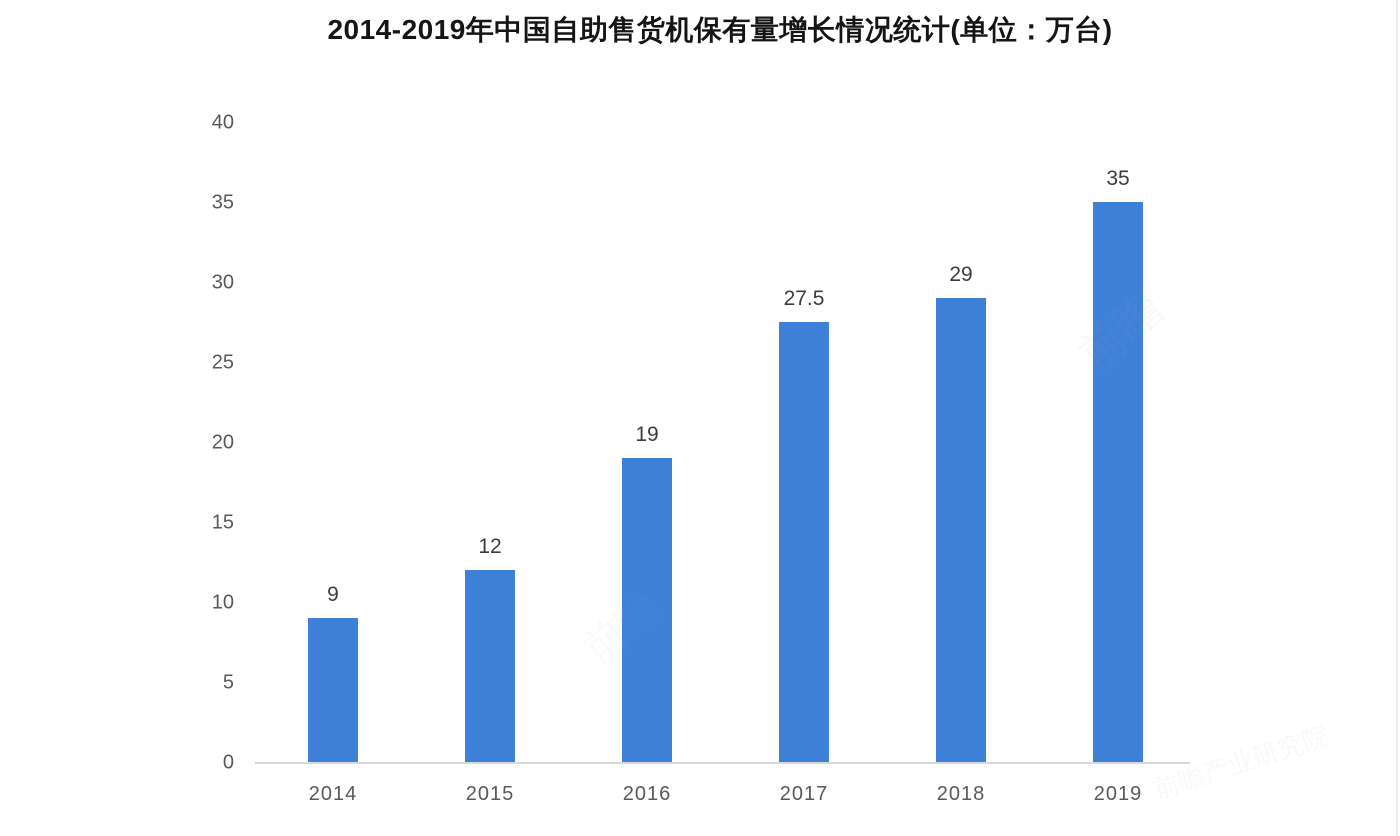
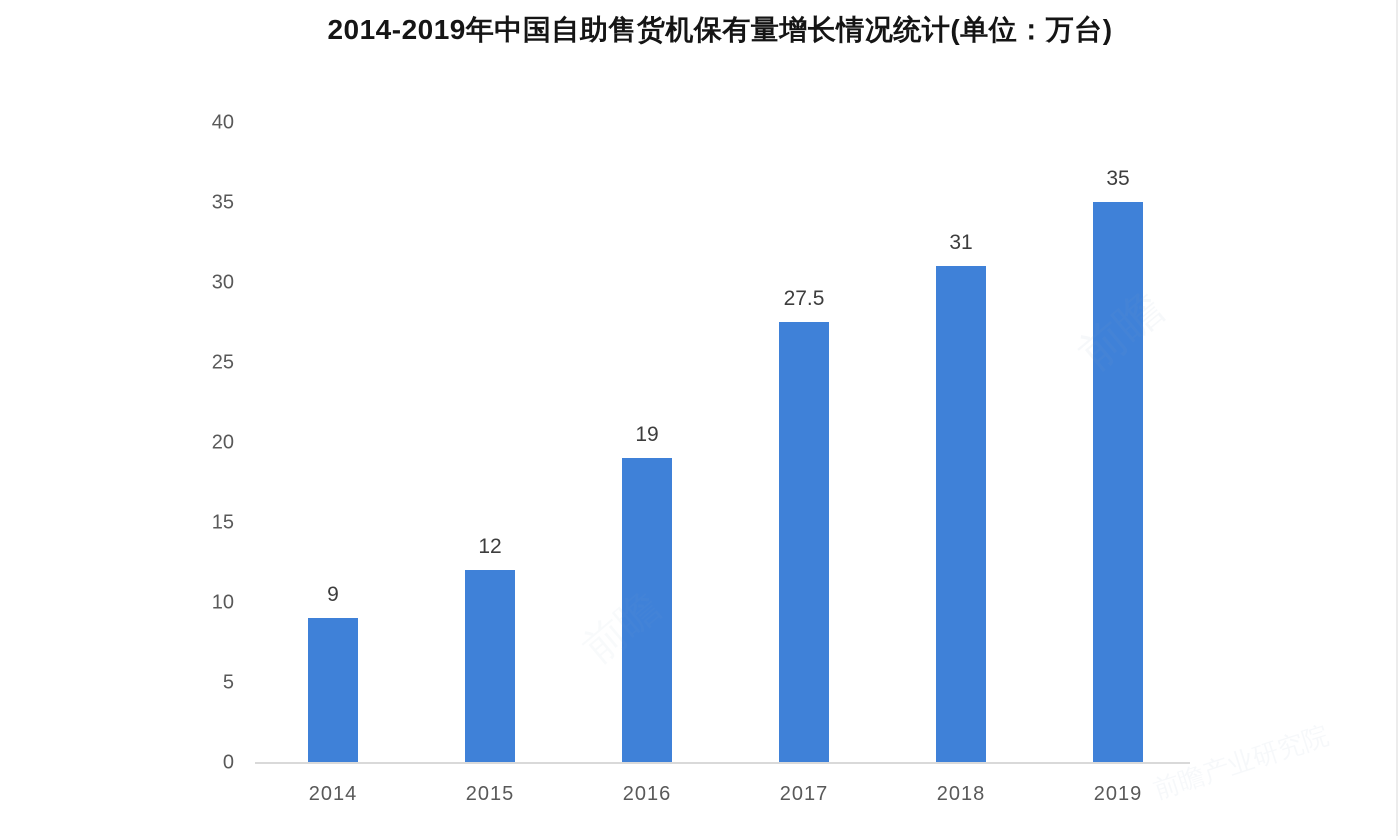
2018: 29 -> 31
